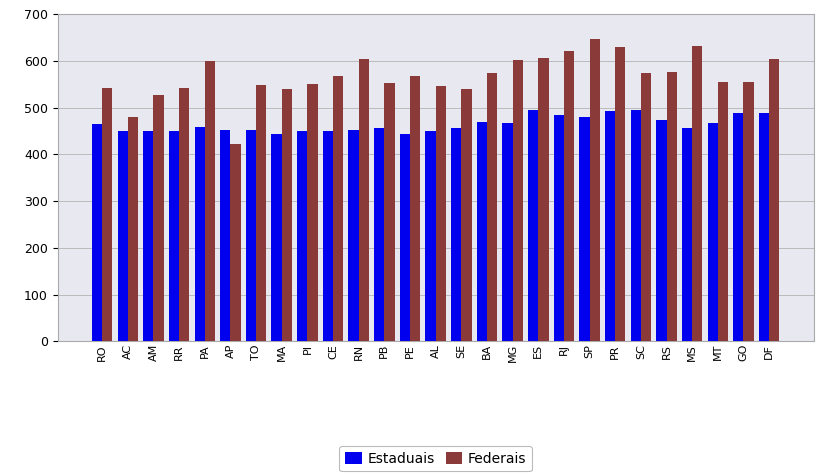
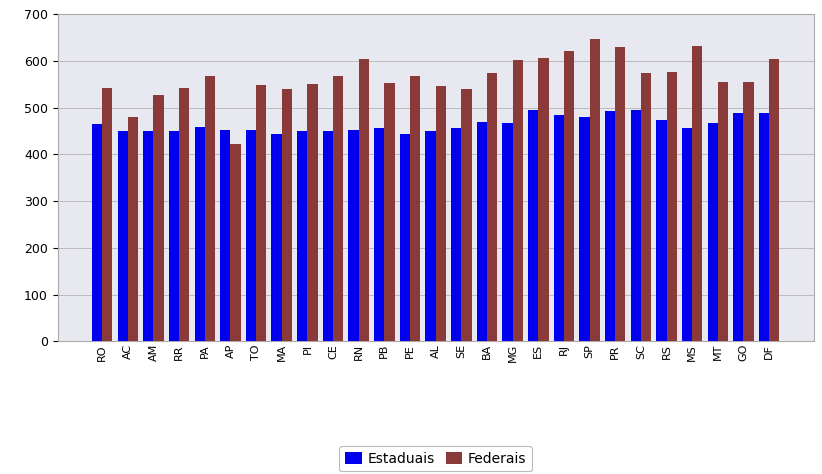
Federais/PA: 600 -> 567
